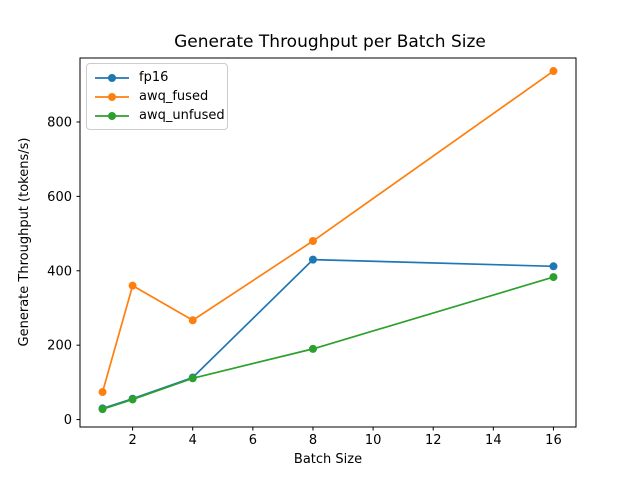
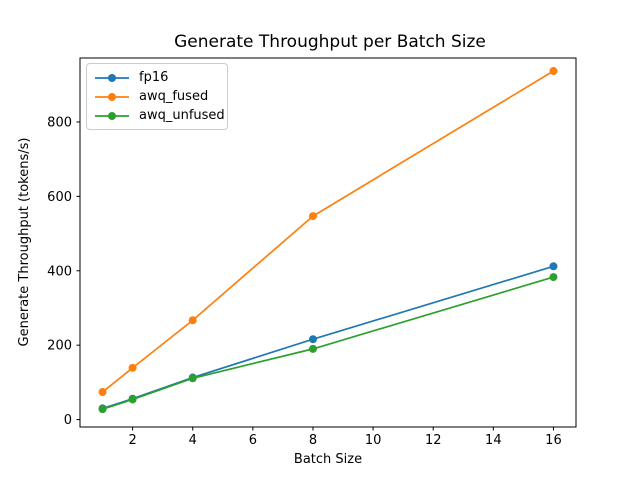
awq_fused/2: 360 -> 140
fp16/8: 430 -> 220
awq_fused/8: 480 -> 550
